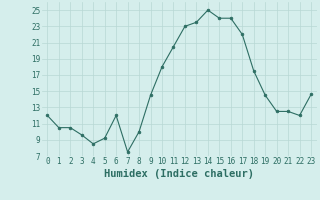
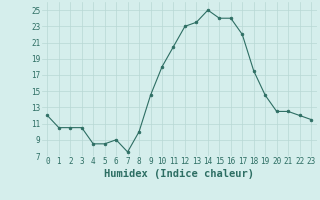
3: 9.6 -> 10.5
5: 9.2 -> 8.5
6: 12.0 -> 9.0
23: 14.6 -> 11.5
